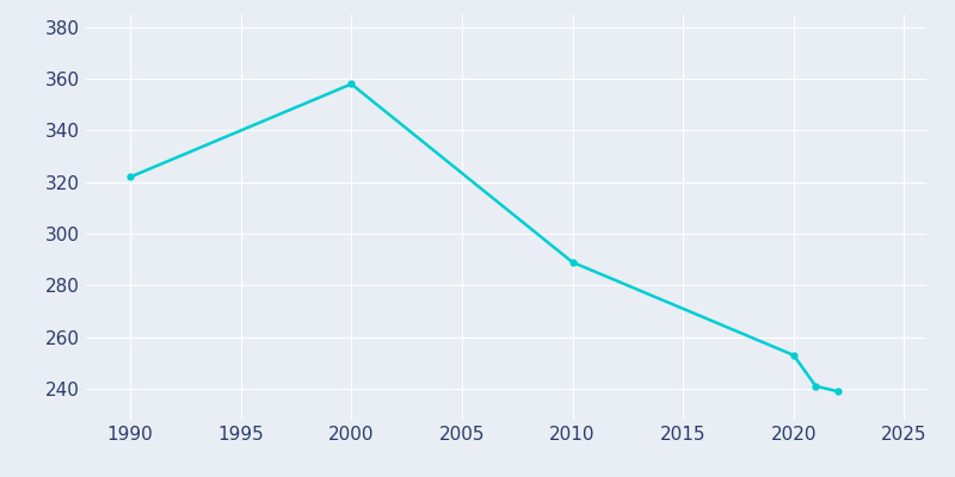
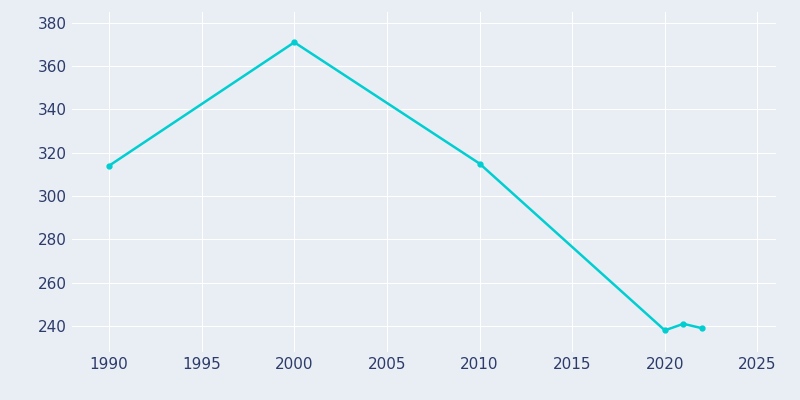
1990: 322 -> 314
2000: 358 -> 371
2010: 289 -> 315
2020: 253 -> 238
